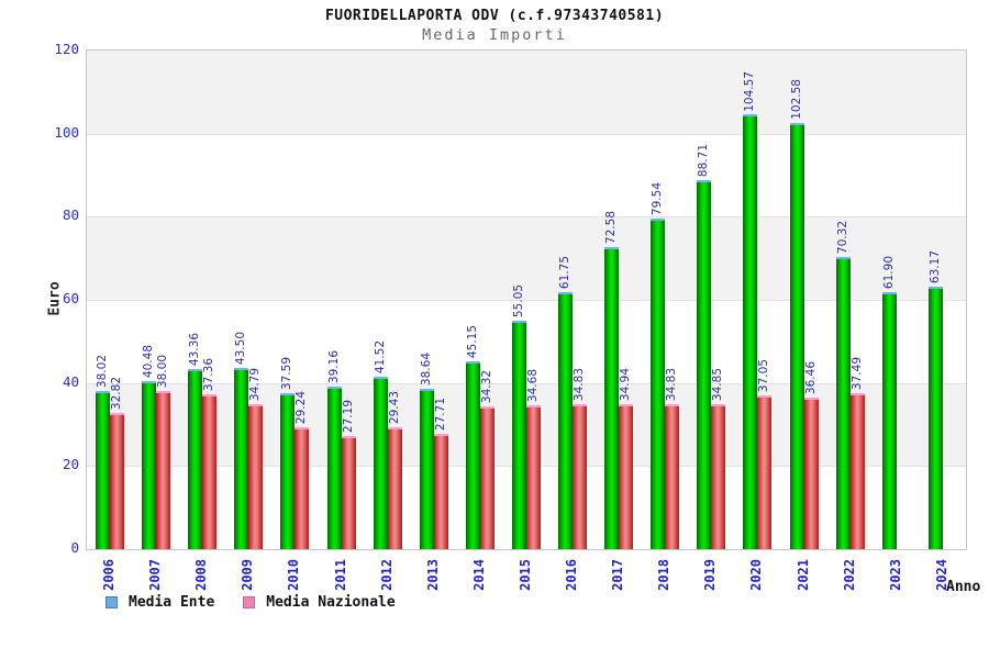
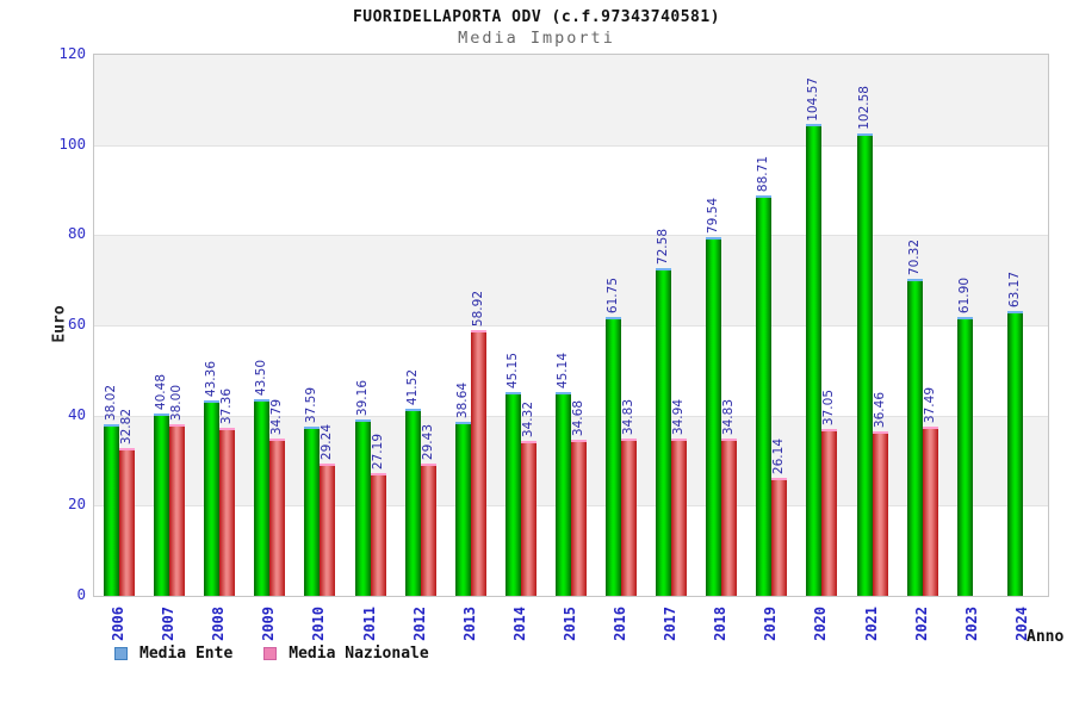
Media Nazionale/2013: 27.71 -> 58.92
Media Ente/2015: 55.05 -> 45.14
Media Nazionale/2019: 34.85 -> 26.14
